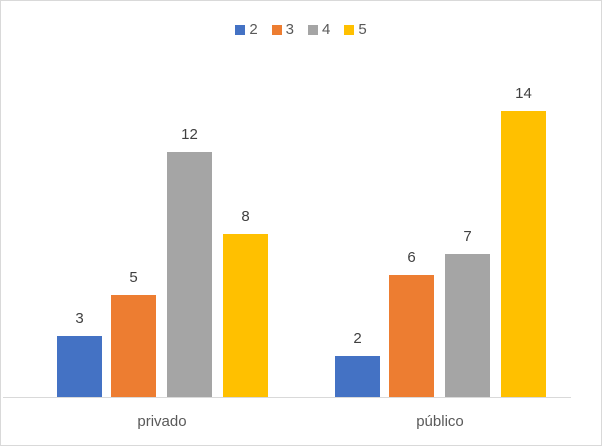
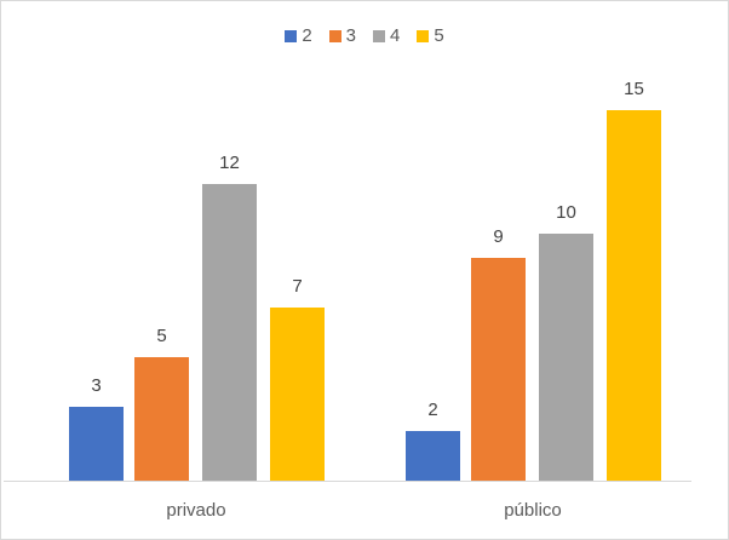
5/privado: 8 -> 7
3/público: 6 -> 9
4/público: 7 -> 10
5/público: 14 -> 15
